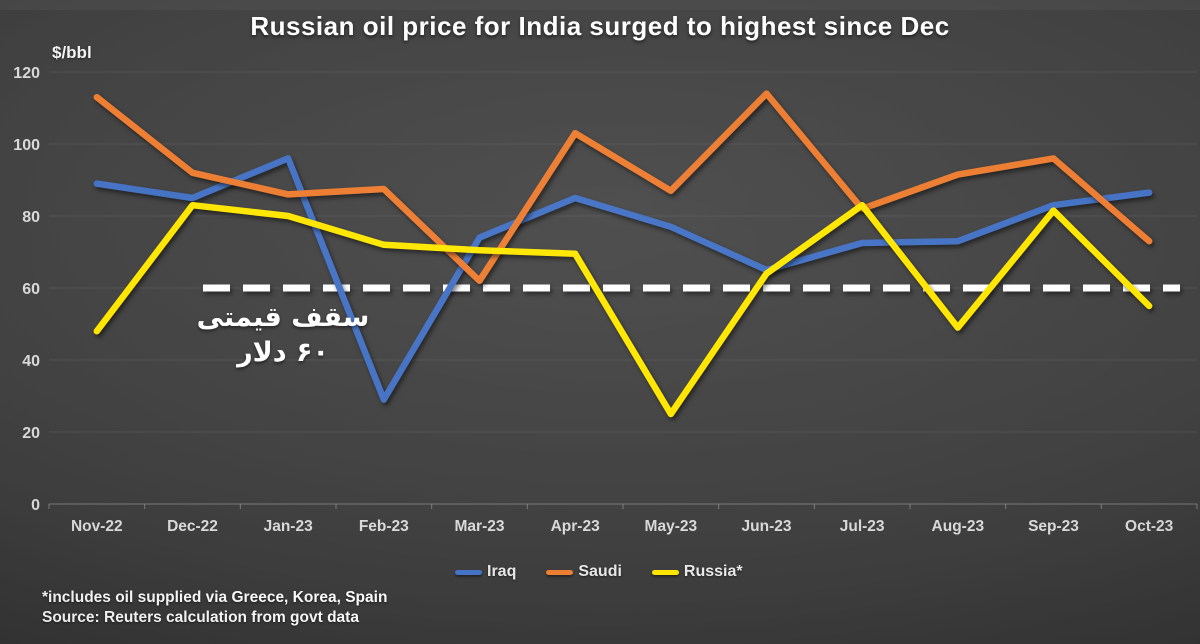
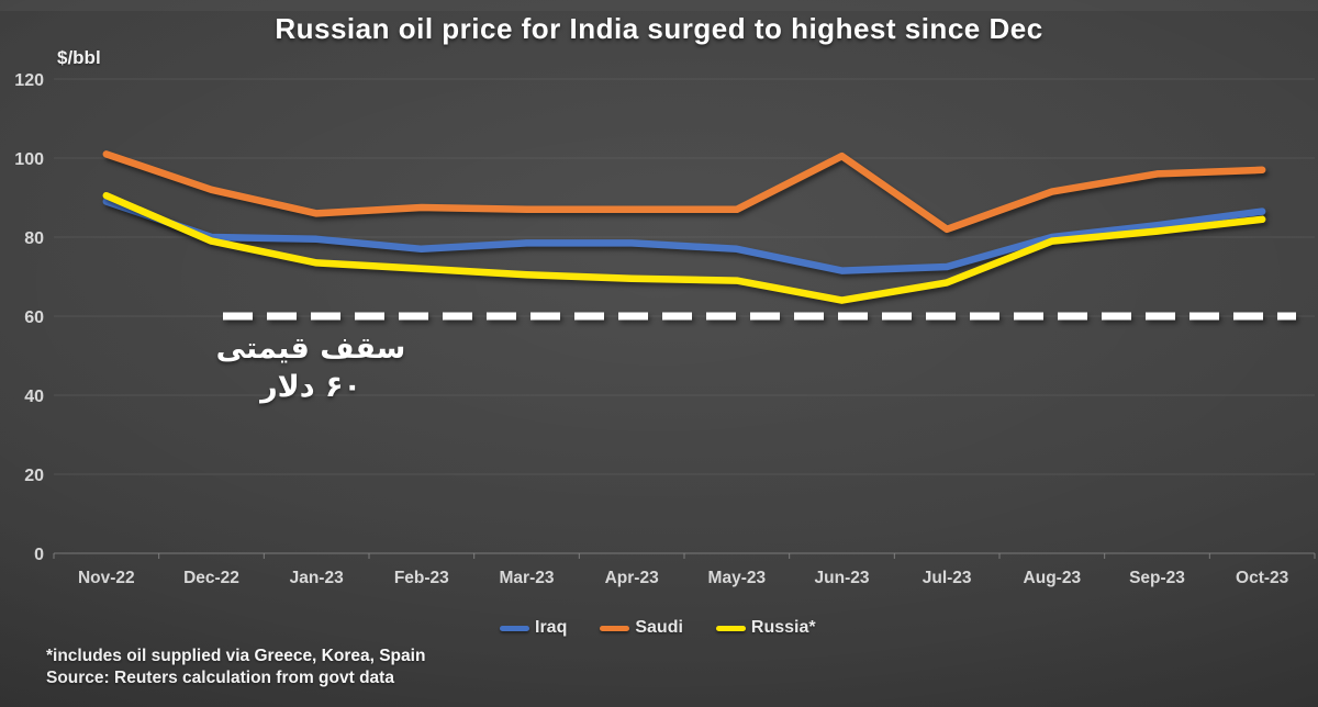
Saudi/Nov-22: 113 -> 101
Russia*/Nov-22: 48 -> 90
Iraq/Dec-22: 85 -> 80
Russia*/Dec-22: 83 -> 79
Iraq/Jan-23: 96 -> 80
Russia*/Jan-23: 80 -> 74
Iraq/Feb-23: 29 -> 77
Iraq/Mar-23: 74 -> 78
Saudi/Mar-23: 62 -> 87
Iraq/Apr-23: 85 -> 78
Saudi/Apr-23: 103 -> 87
Russia*/May-23: 25 -> 69
Iraq/Jun-23: 65 -> 72
Saudi/Jun-23: 114 -> 100
Russia*/Jul-23: 83 -> 68
Iraq/Aug-23: 73 -> 80
Russia*/Aug-23: 49 -> 79
Saudi/Oct-23: 73 -> 97
Russia*/Oct-23: 55 -> 84
